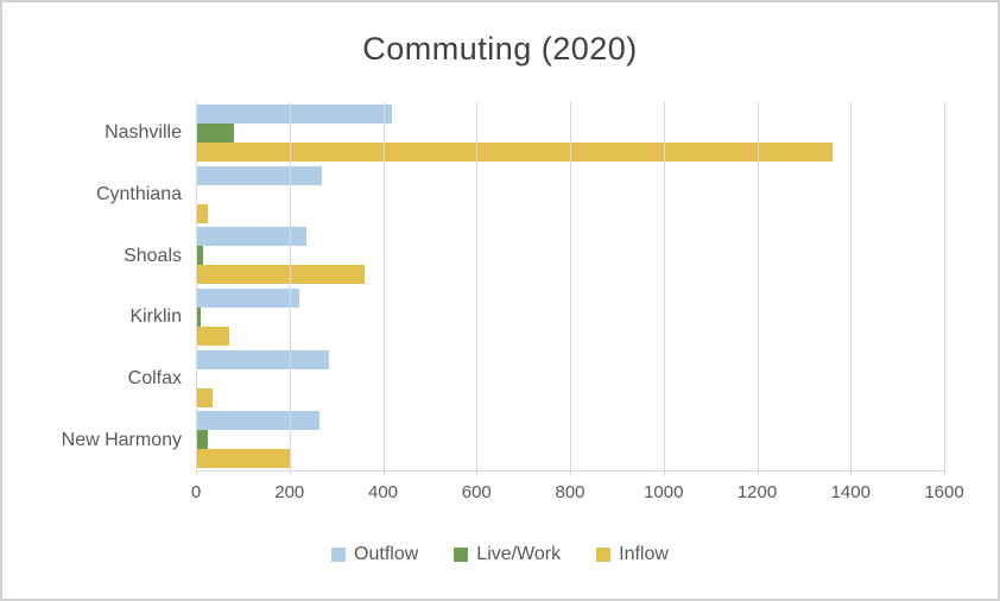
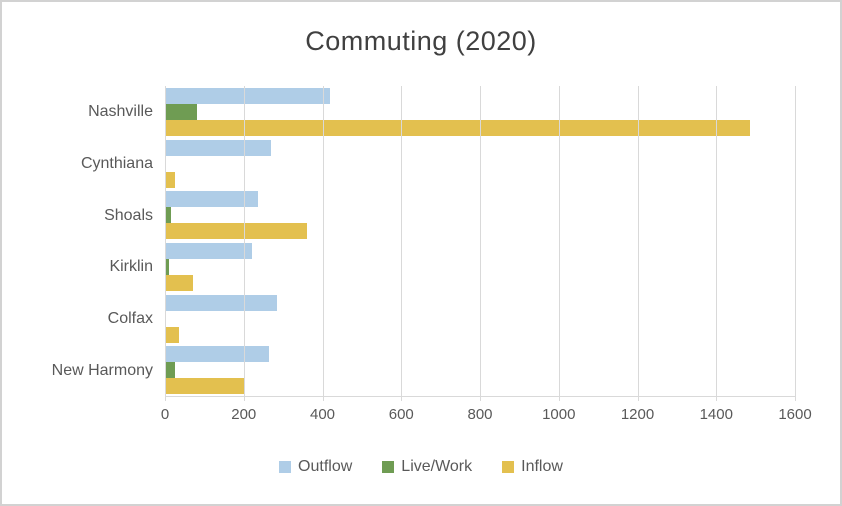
Inflow/Nashville: 1360 -> 1480
